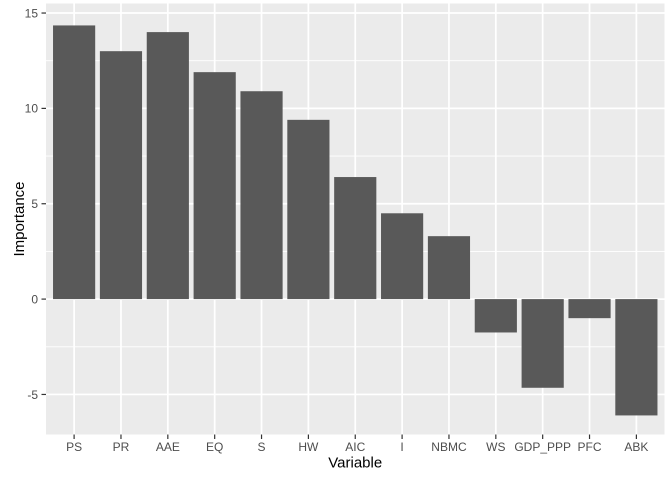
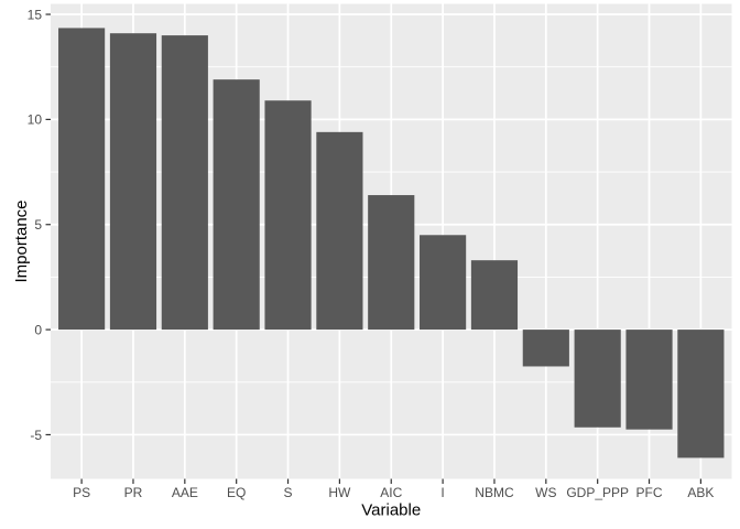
PR: 13.0 -> 14.1
PFC: -1.0 -> -4.8
